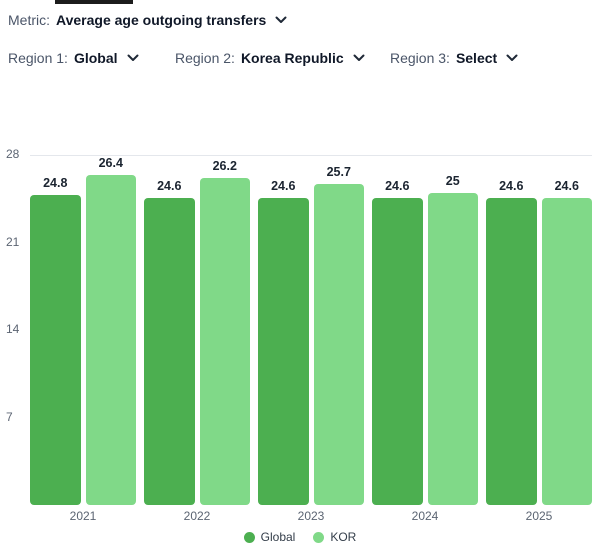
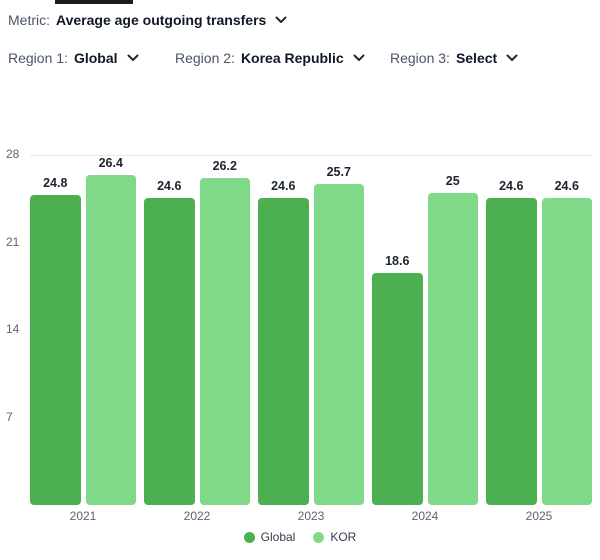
Global/2024: 24.6 -> 18.6
